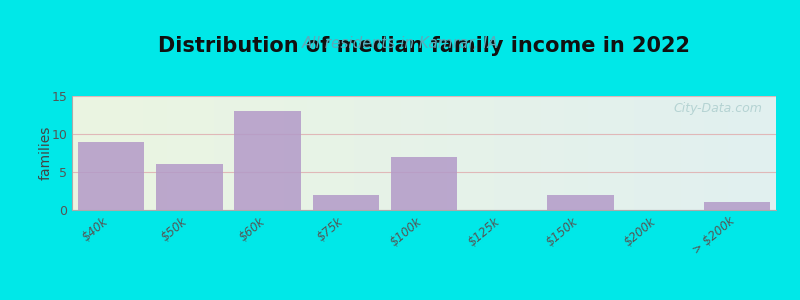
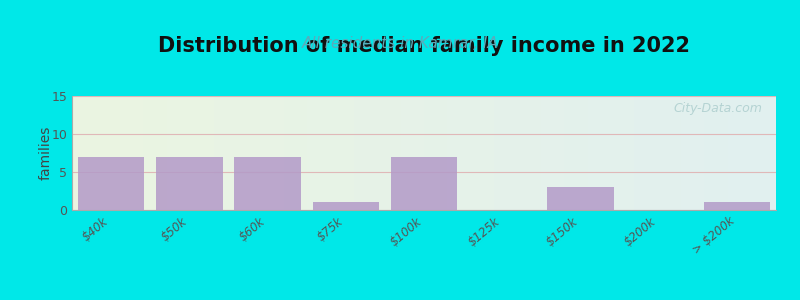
$40k: 9 -> 7
$50k: 6 -> 7
$60k: 13 -> 7
$75k: 2 -> 1
$150k: 2 -> 3
